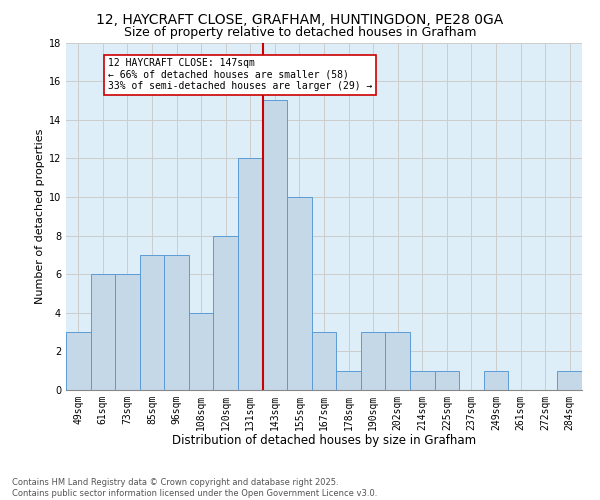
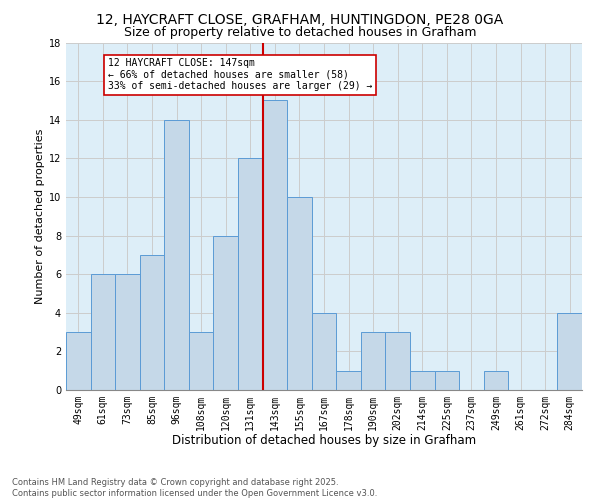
96sqm: 7 -> 14
108sqm: 4 -> 3
167sqm: 3 -> 4
284sqm: 1 -> 4
